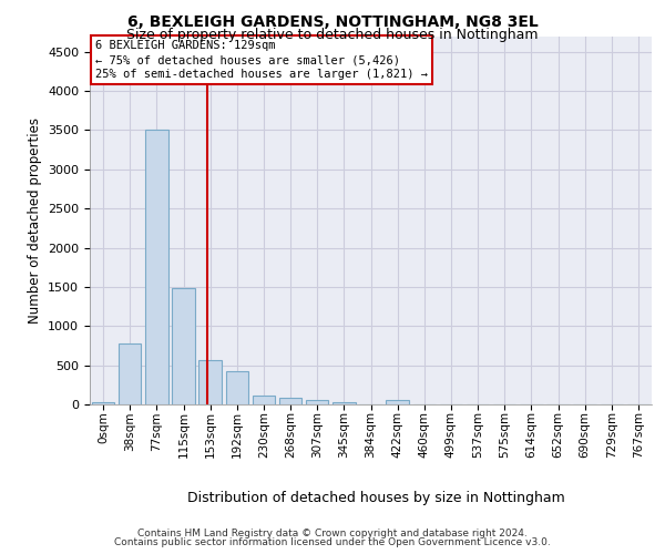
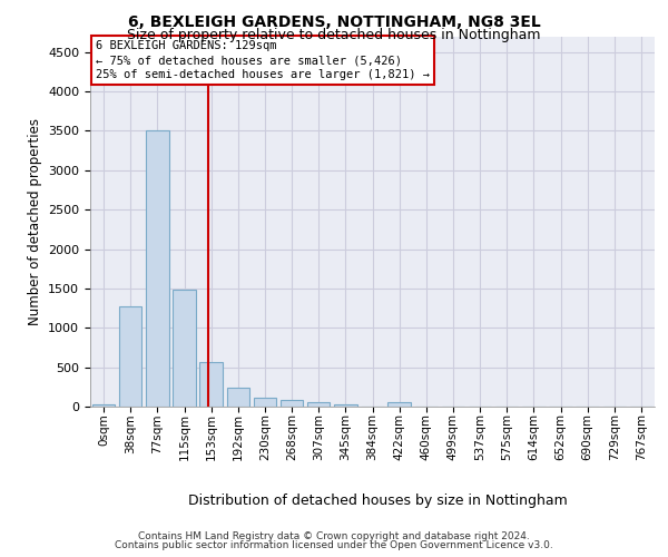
38sqm: 780 -> 1270
192sqm: 420 -> 240
